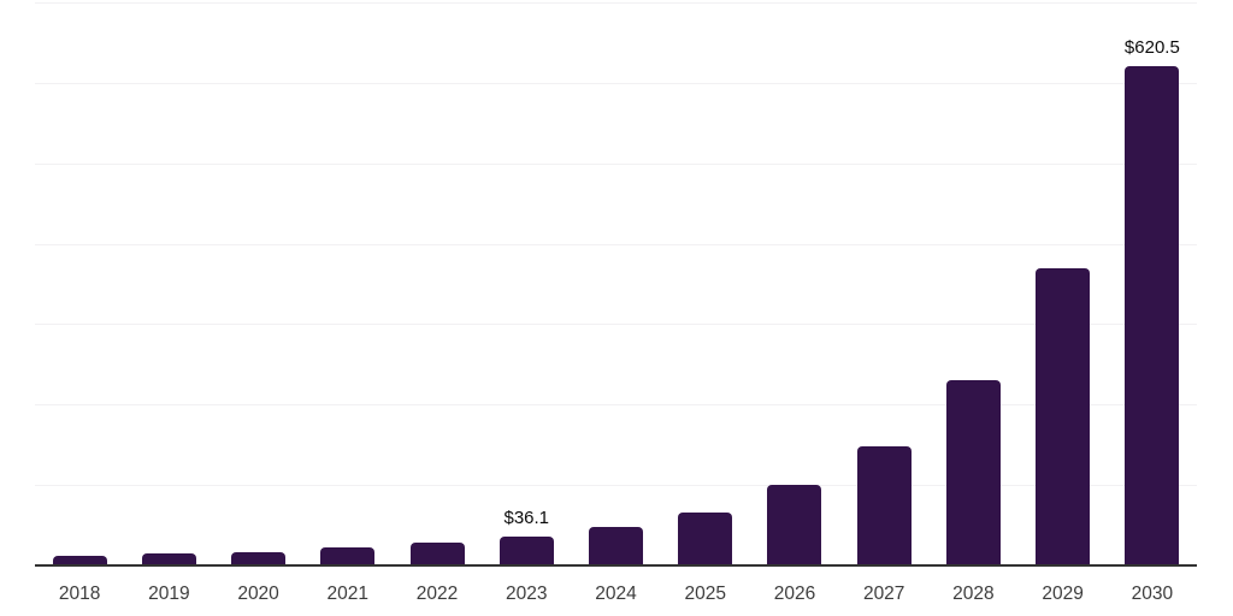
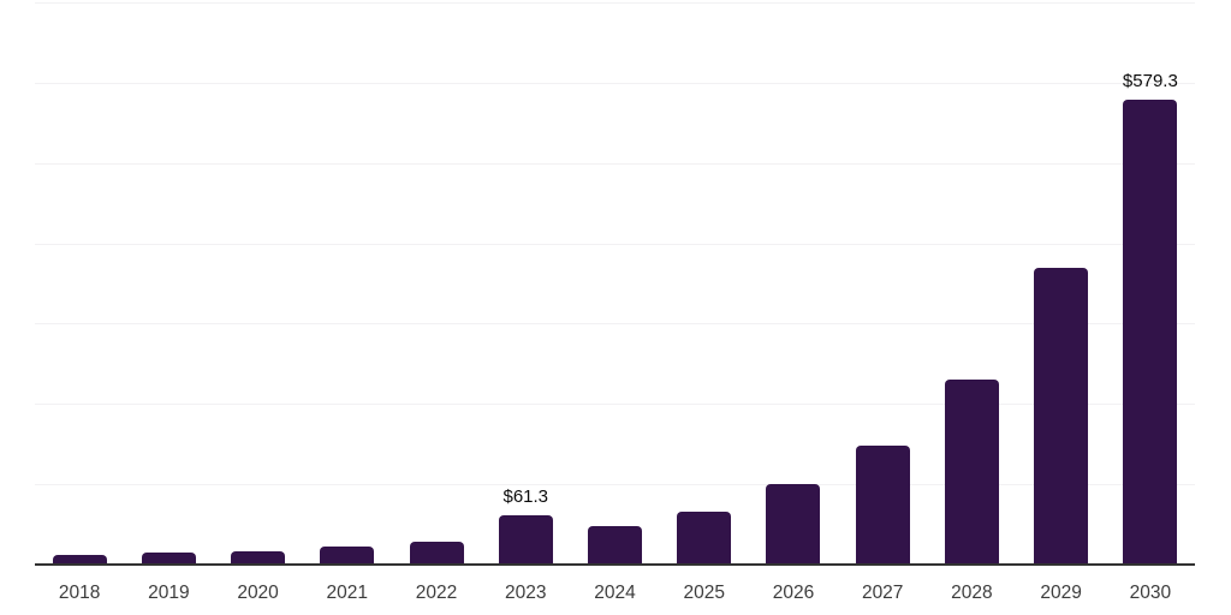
2023: $36.1 -> $61.3
2030: $620.5 -> $579.3
